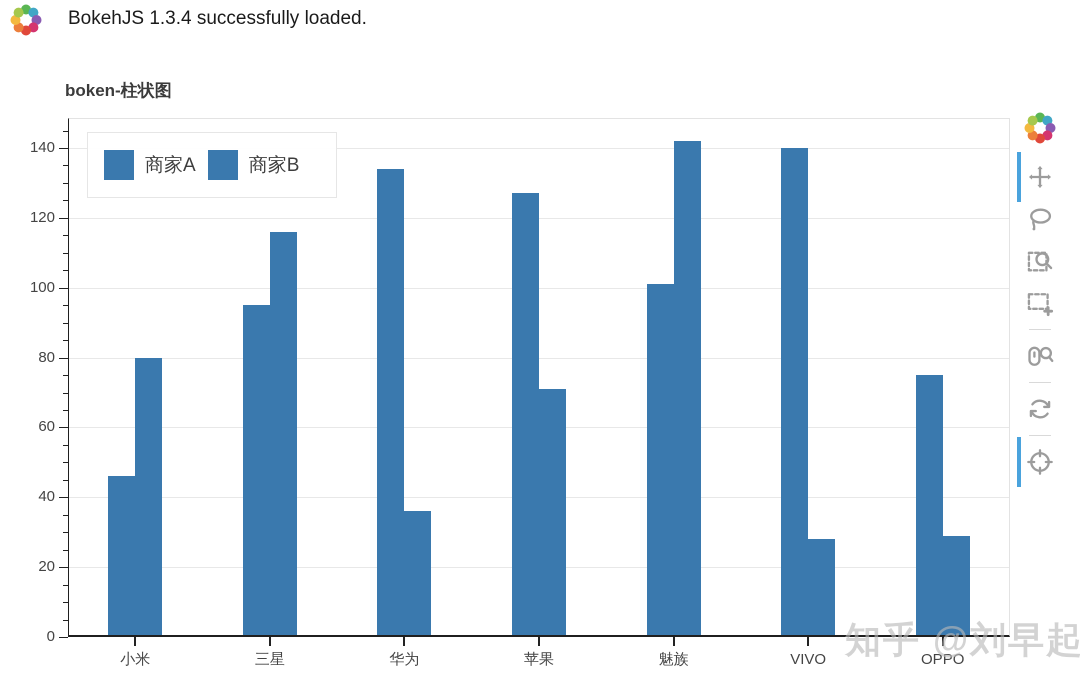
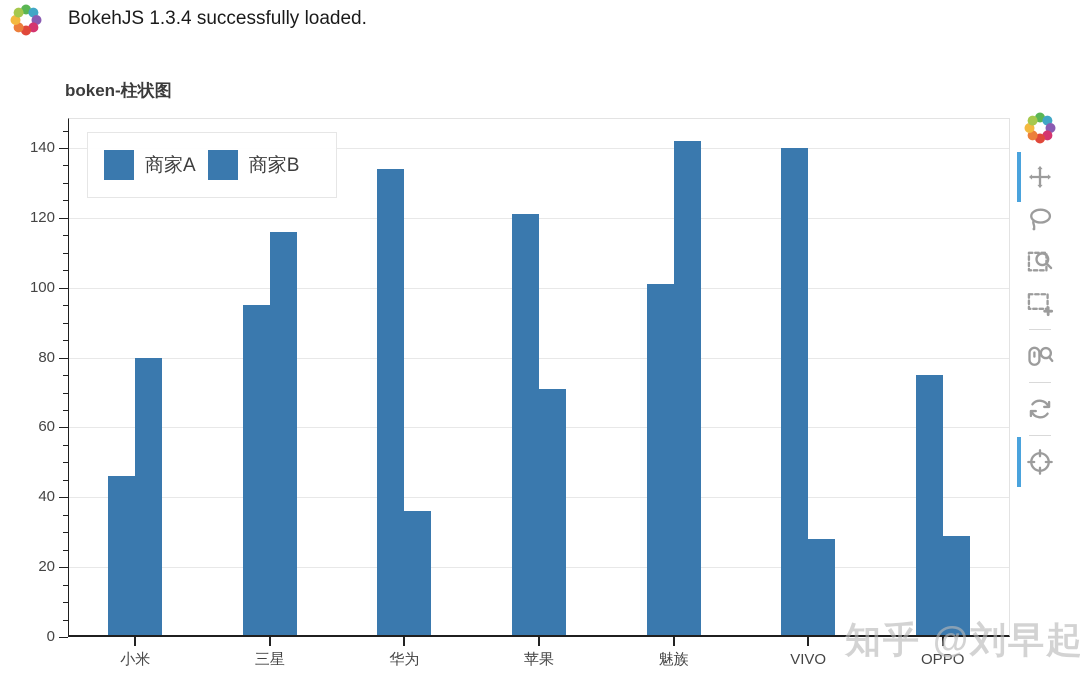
商家A/苹果: 127 -> 121
